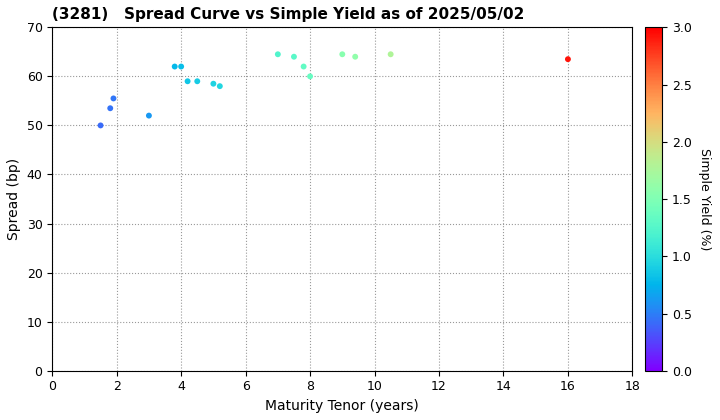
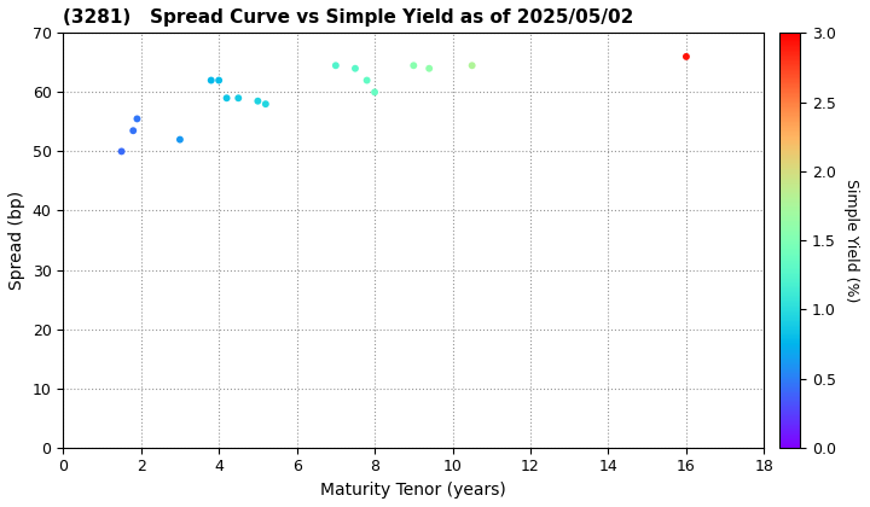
16: 63.5 -> 66.0
